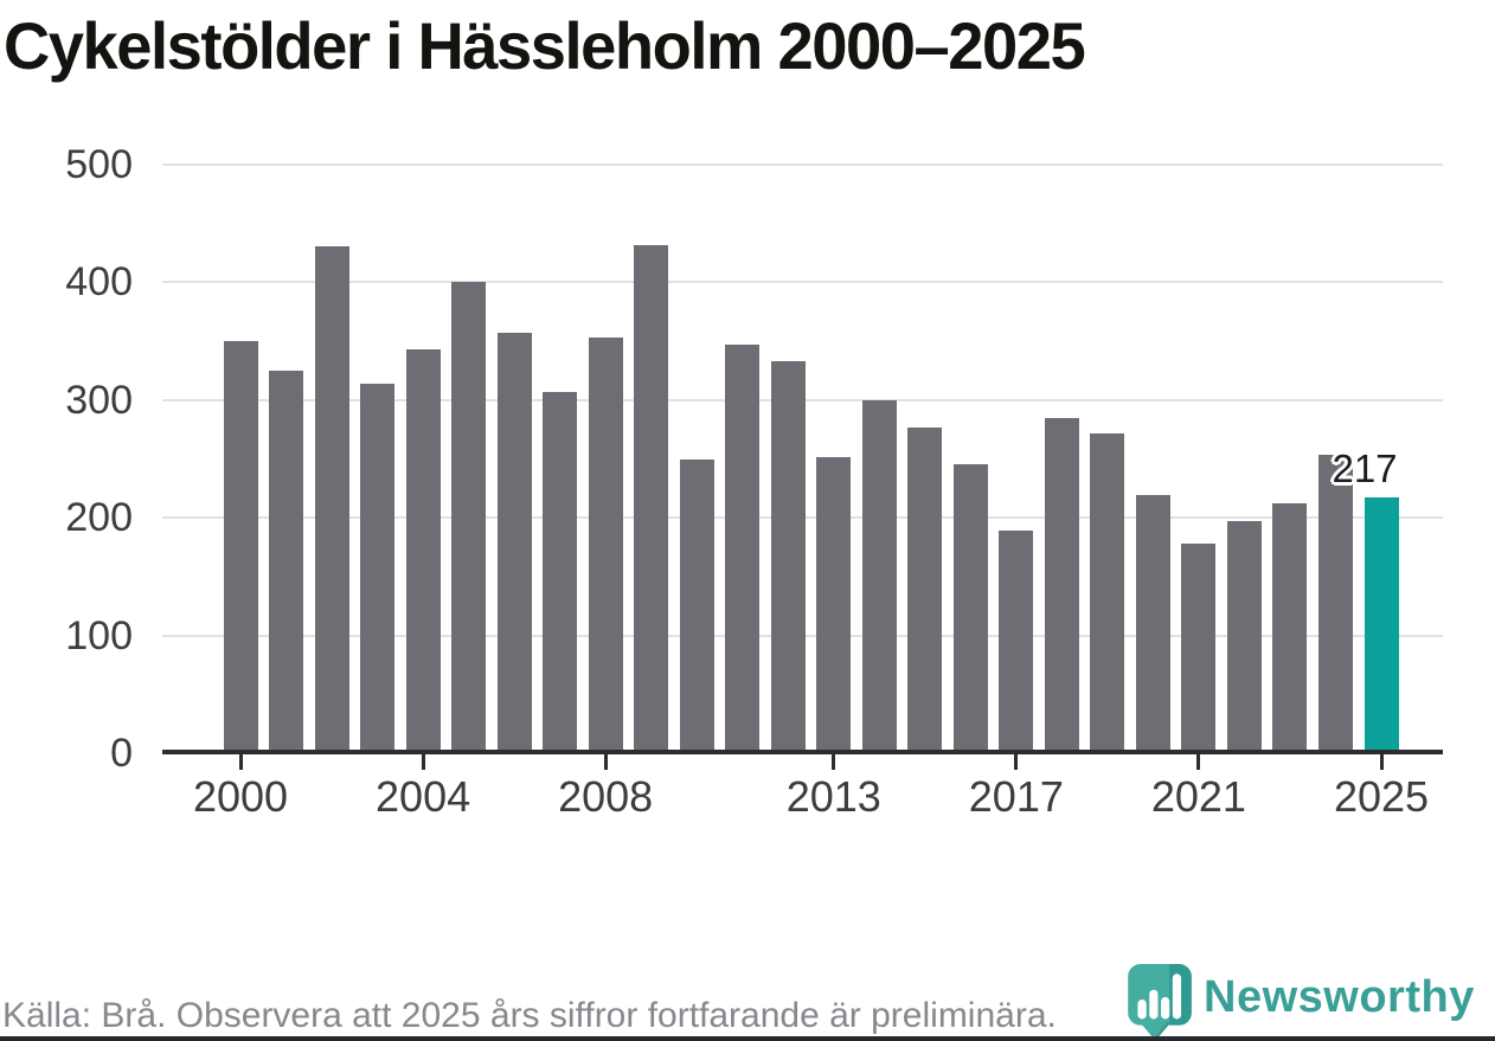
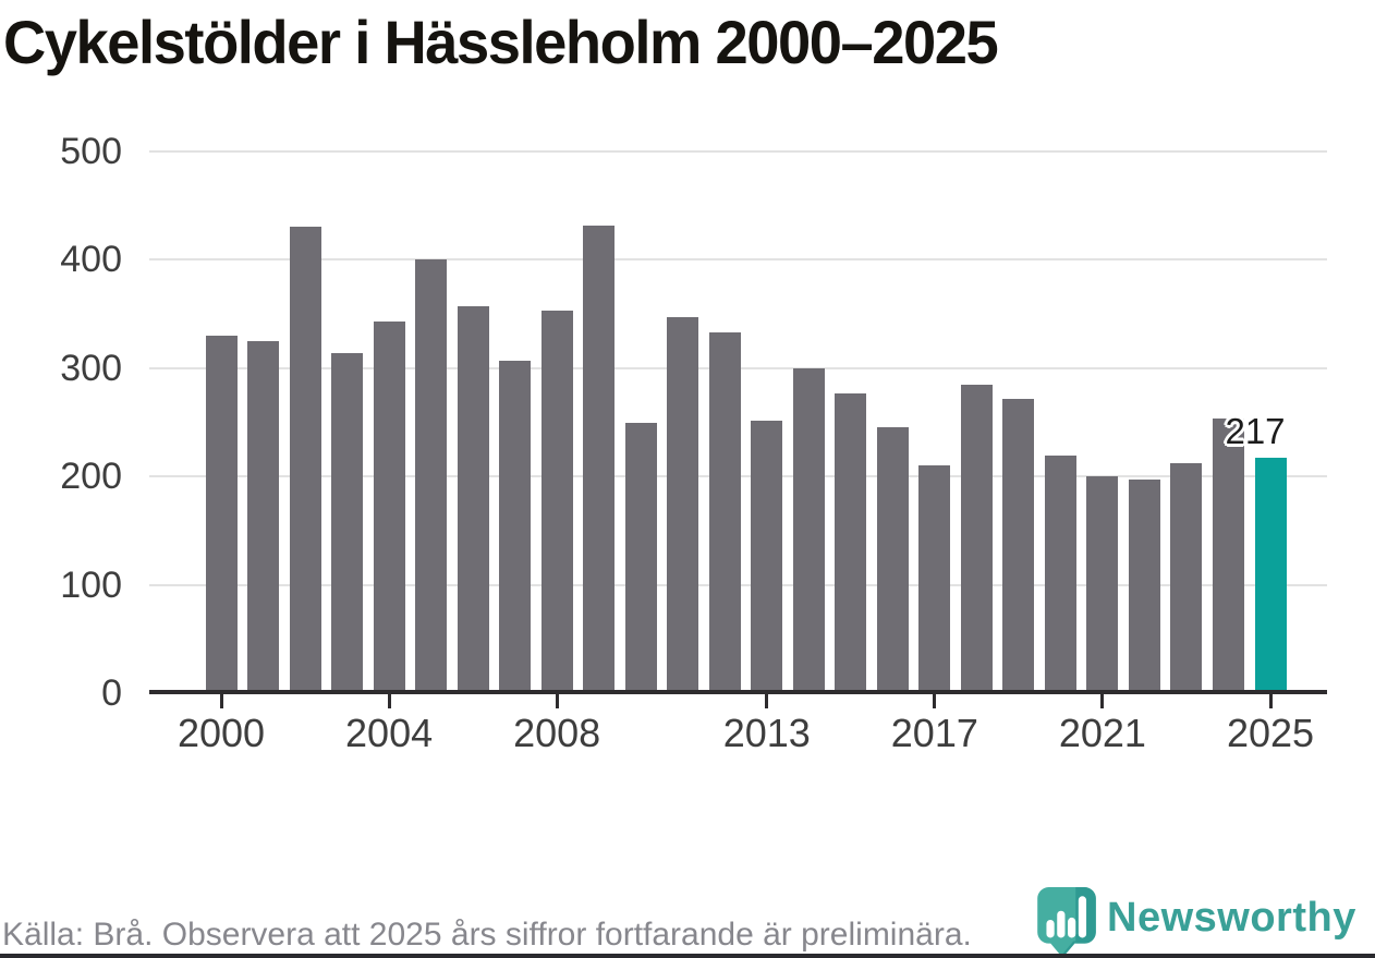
2000: 350 -> 330
2017: 190 -> 210
2021: 180 -> 200
